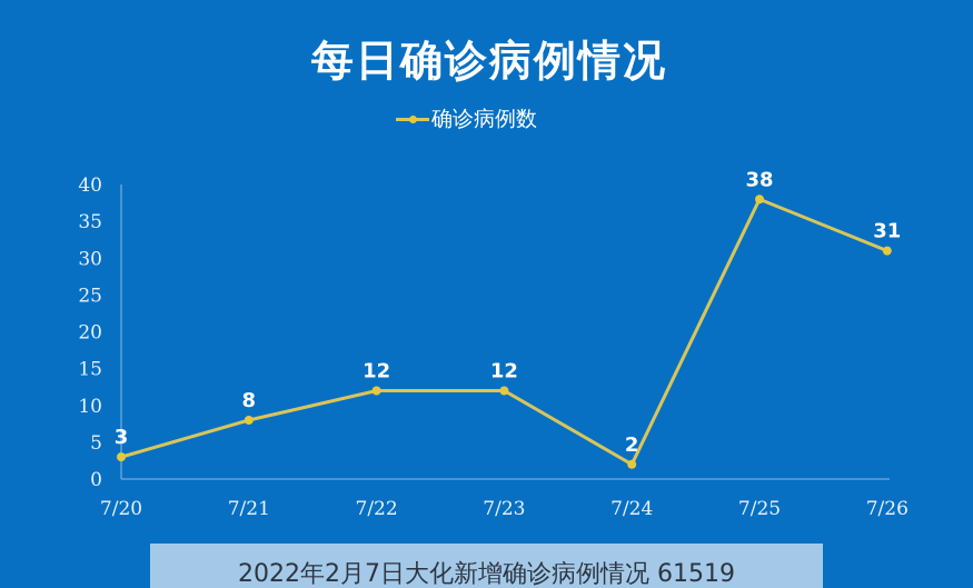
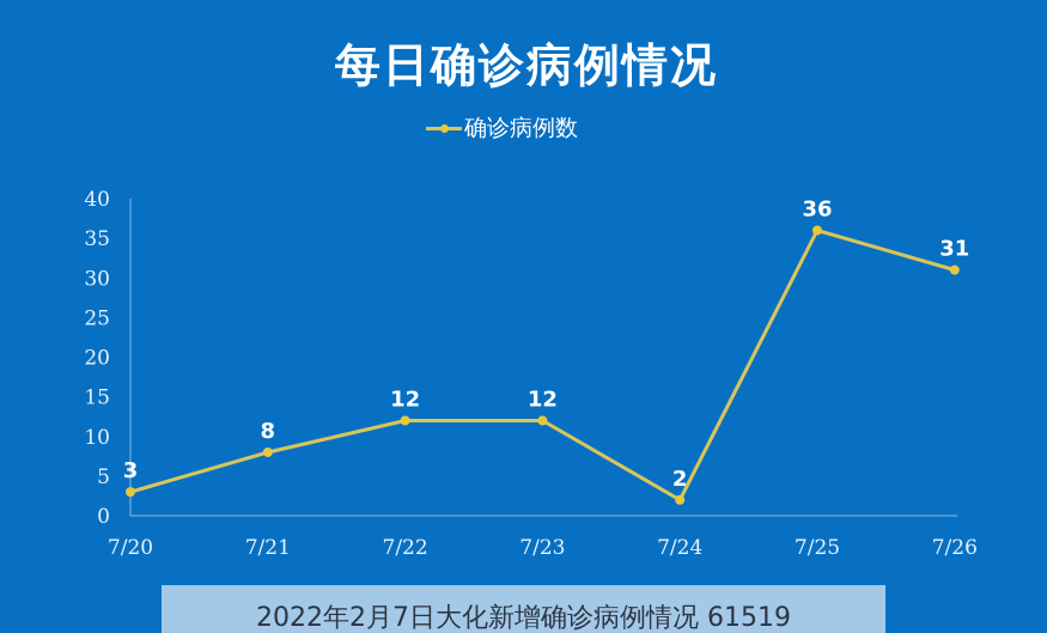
7/25: 38 -> 36
